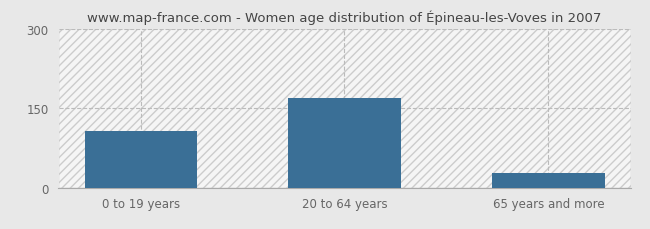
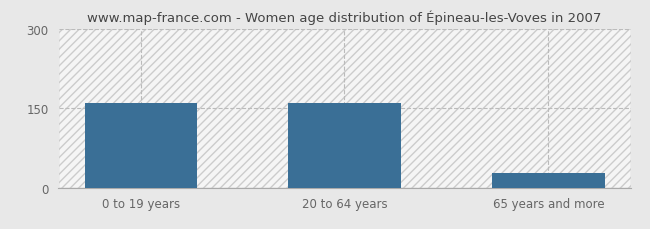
0 to 19 years: 107 -> 160
20 to 64 years: 170 -> 160
